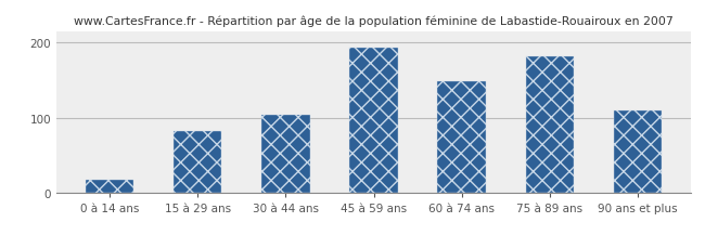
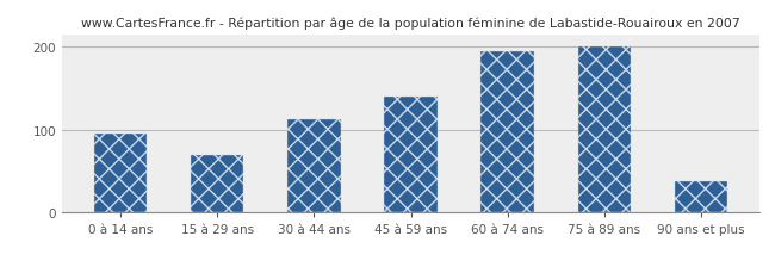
0 à 14 ans: 18 -> 95
15 à 29 ans: 82 -> 70
30 à 44 ans: 104 -> 113
45 à 59 ans: 194 -> 140
60 à 74 ans: 148 -> 195
75 à 89 ans: 182 -> 200
90 ans et plus: 110 -> 38
